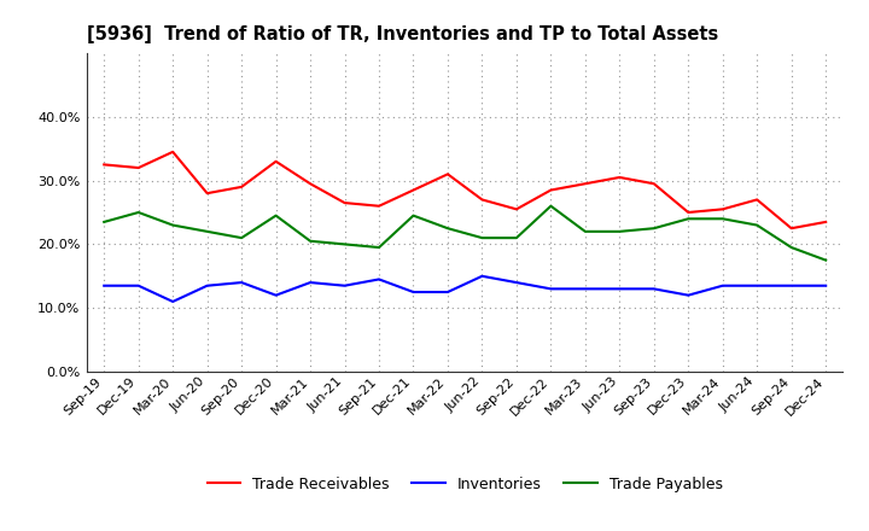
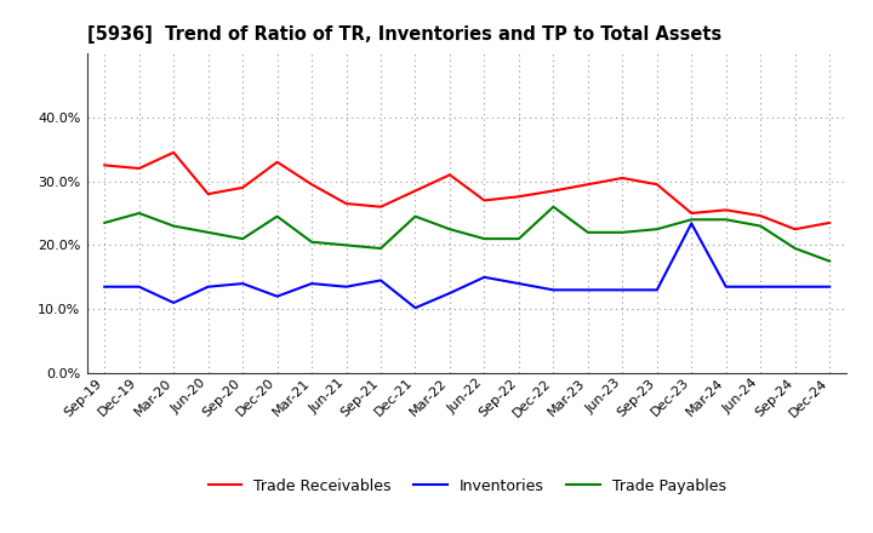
Inventories/Dec-21: 12.5% -> 10.2%
Trade Receivables/Sep-22: 25.5% -> 27.6%
Inventories/Dec-23: 12.0% -> 23.4%
Trade Receivables/Jun-24: 27.0% -> 24.6%
